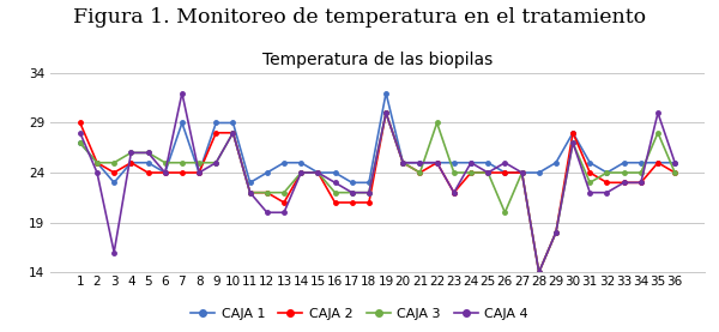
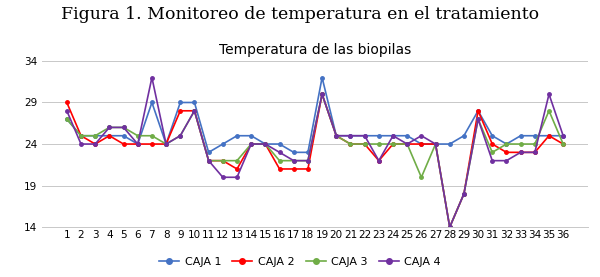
CAJA 1/3: 23 -> 25
CAJA 4/3: 16 -> 24
CAJA 3/8: 25 -> 24
CAJA 2/22: 25 -> 24
CAJA 3/22: 29 -> 24
